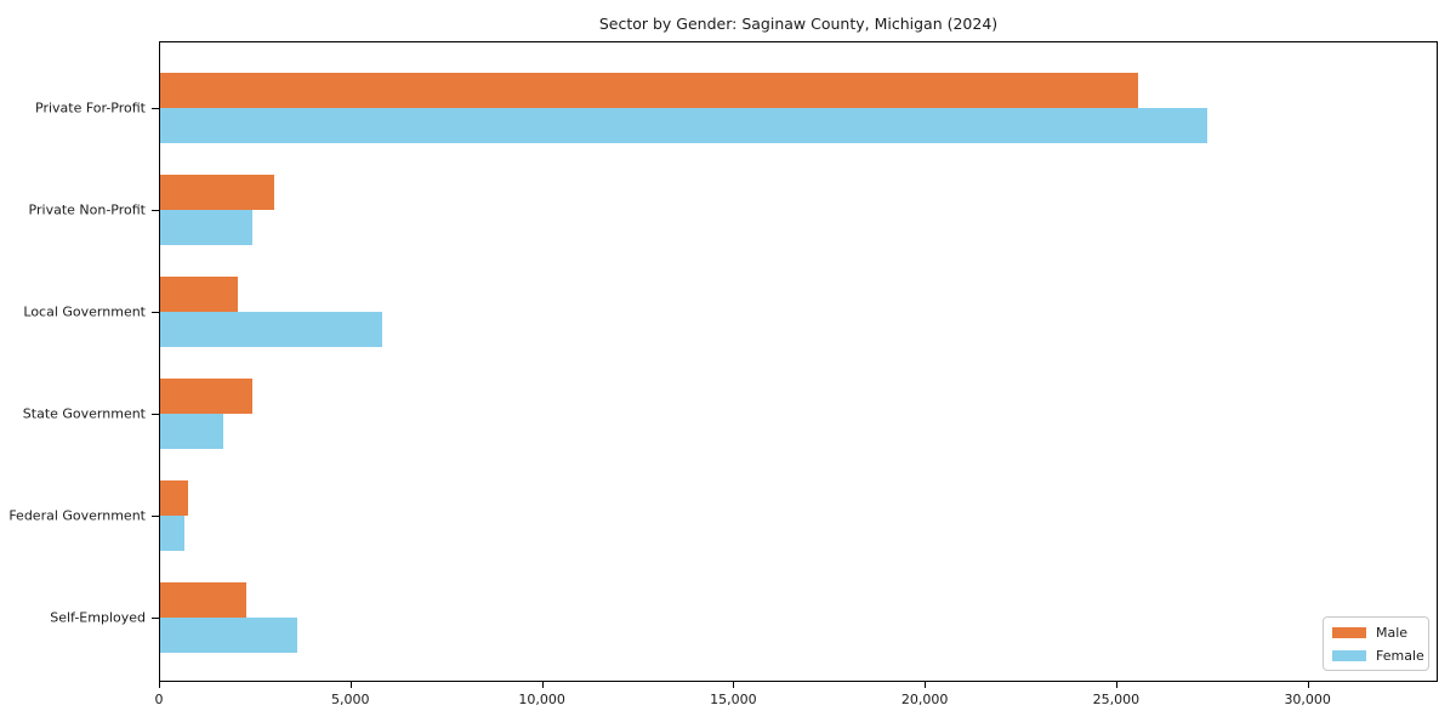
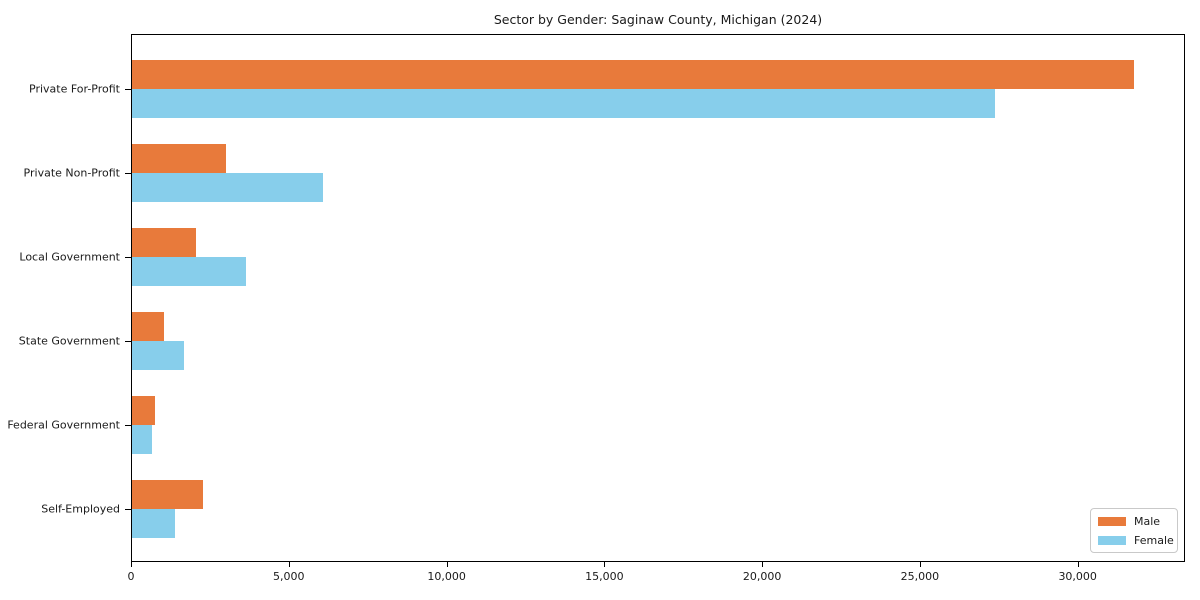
Male/Private For-Profit: 25600 -> 31800
Female/Private Non-Profit: 2400 -> 6100
Female/Local Government: 5800 -> 3600
Male/State Government: 2400 -> 1000
Female/Self-Employed: 3600 -> 1400
